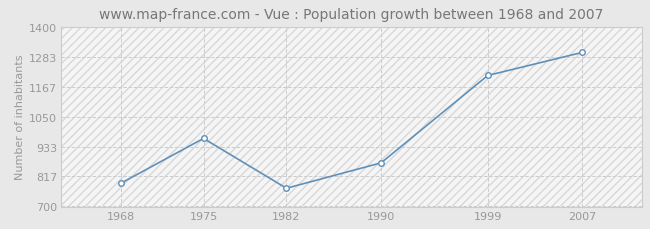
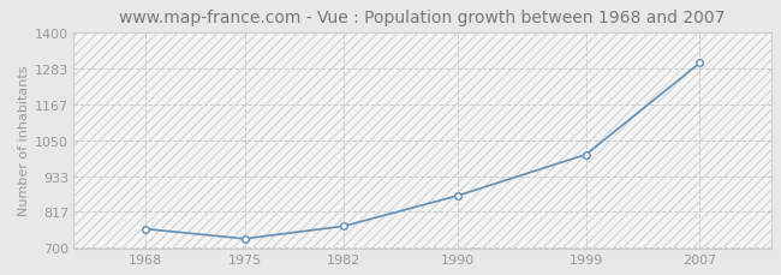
1968: 790 -> 762
1975: 965 -> 730
1999: 1210 -> 1003
